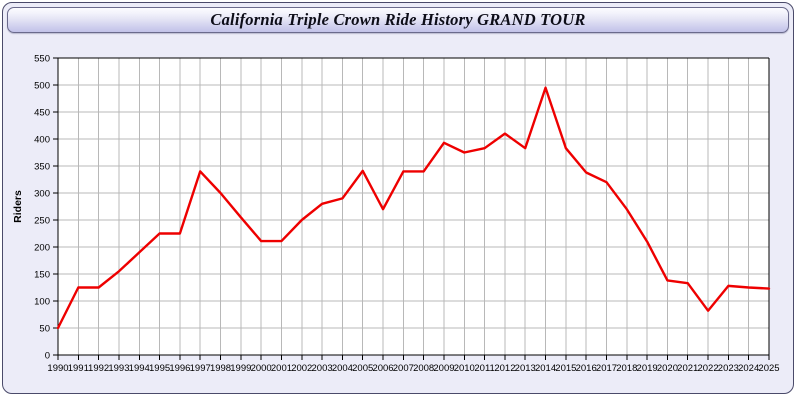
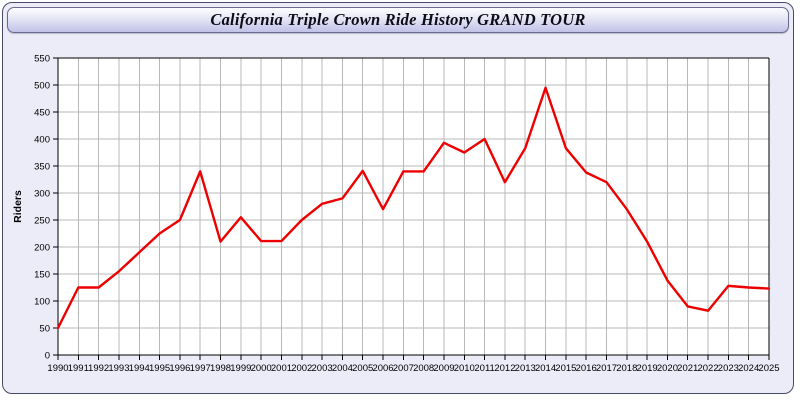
1996: 220 -> 250
1998: 300 -> 210
2011: 380 -> 400
2012: 410 -> 320
2021: 130 -> 90
